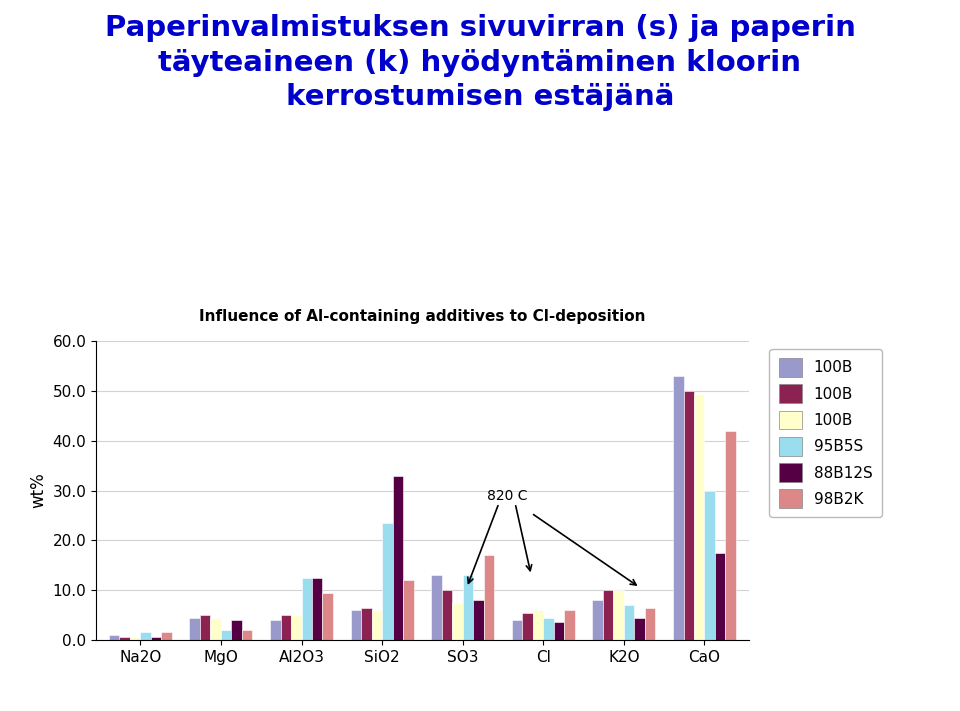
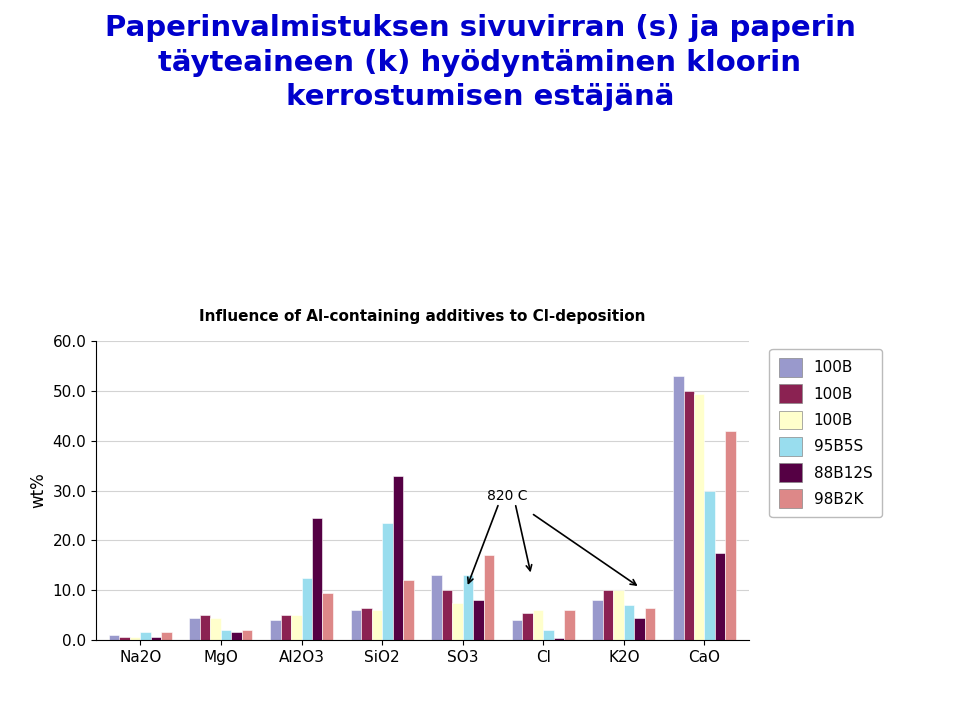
88B12S/MgO: 4.0 -> 1.5
88B12S/Al2O3: 12.5 -> 24.5
95B5S/Cl: 4.5 -> 2.0
88B12S/Cl: 3.5 -> 0.3
